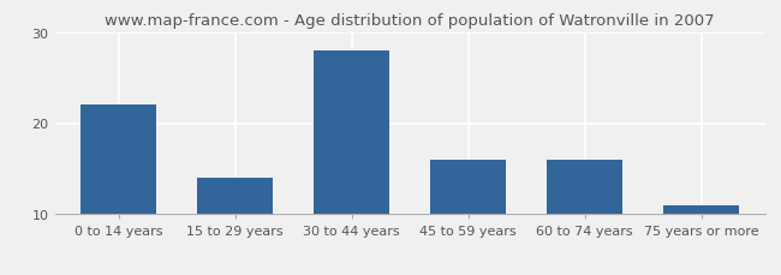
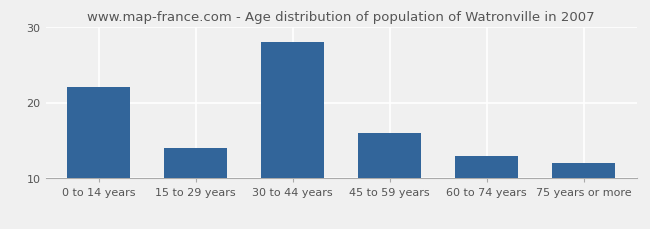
60 to 74 years: 16 -> 13
75 years or more: 11 -> 12
